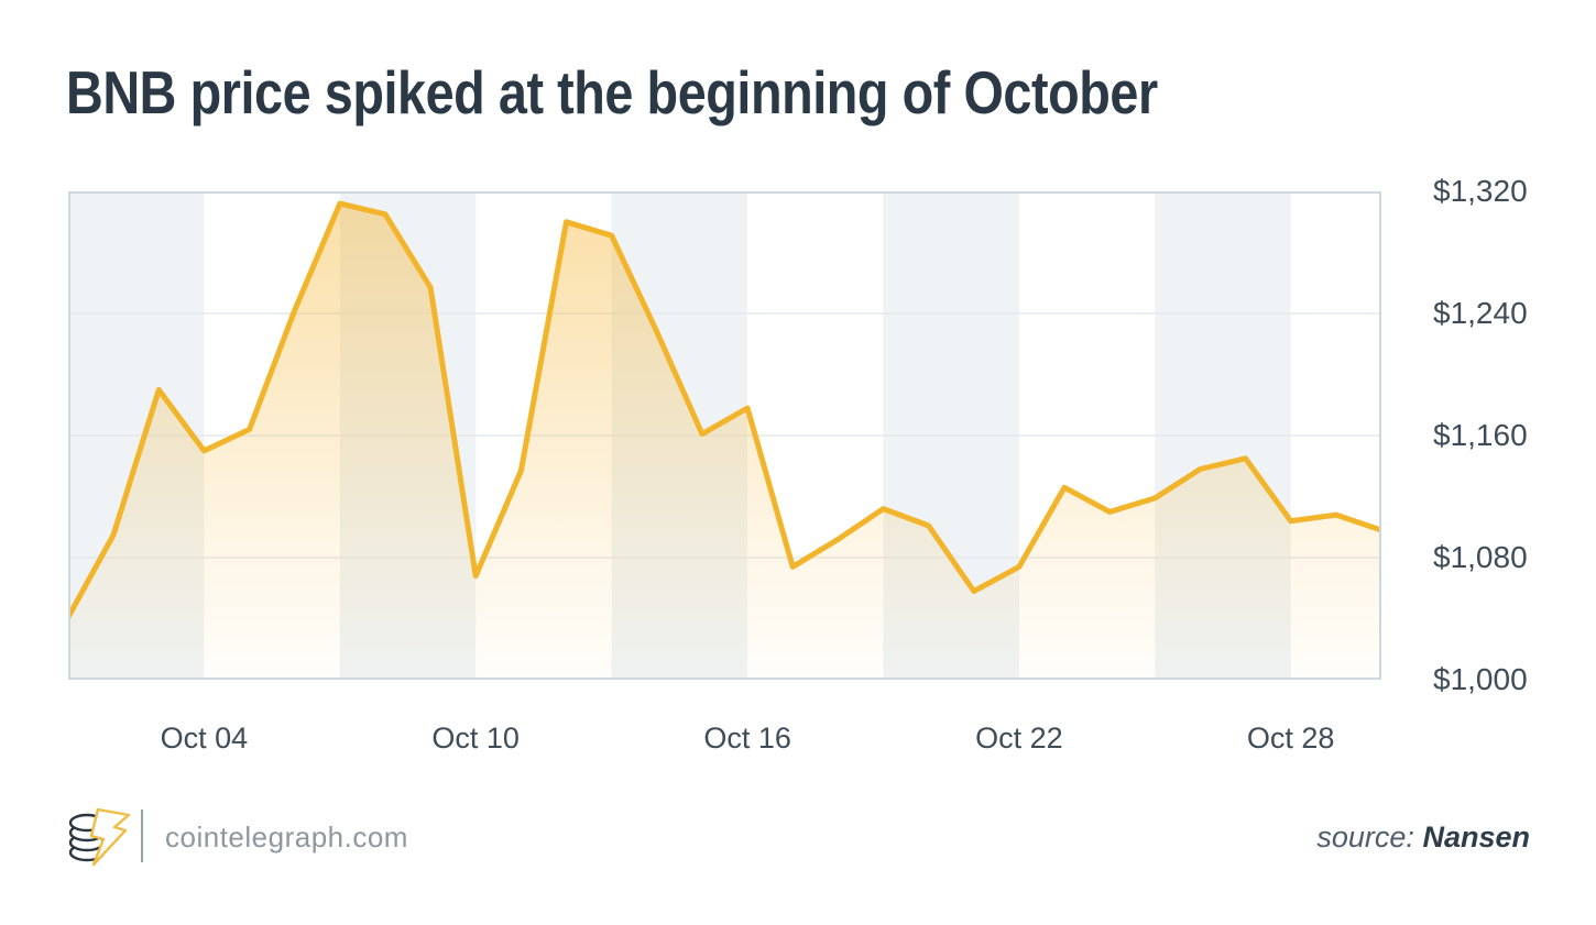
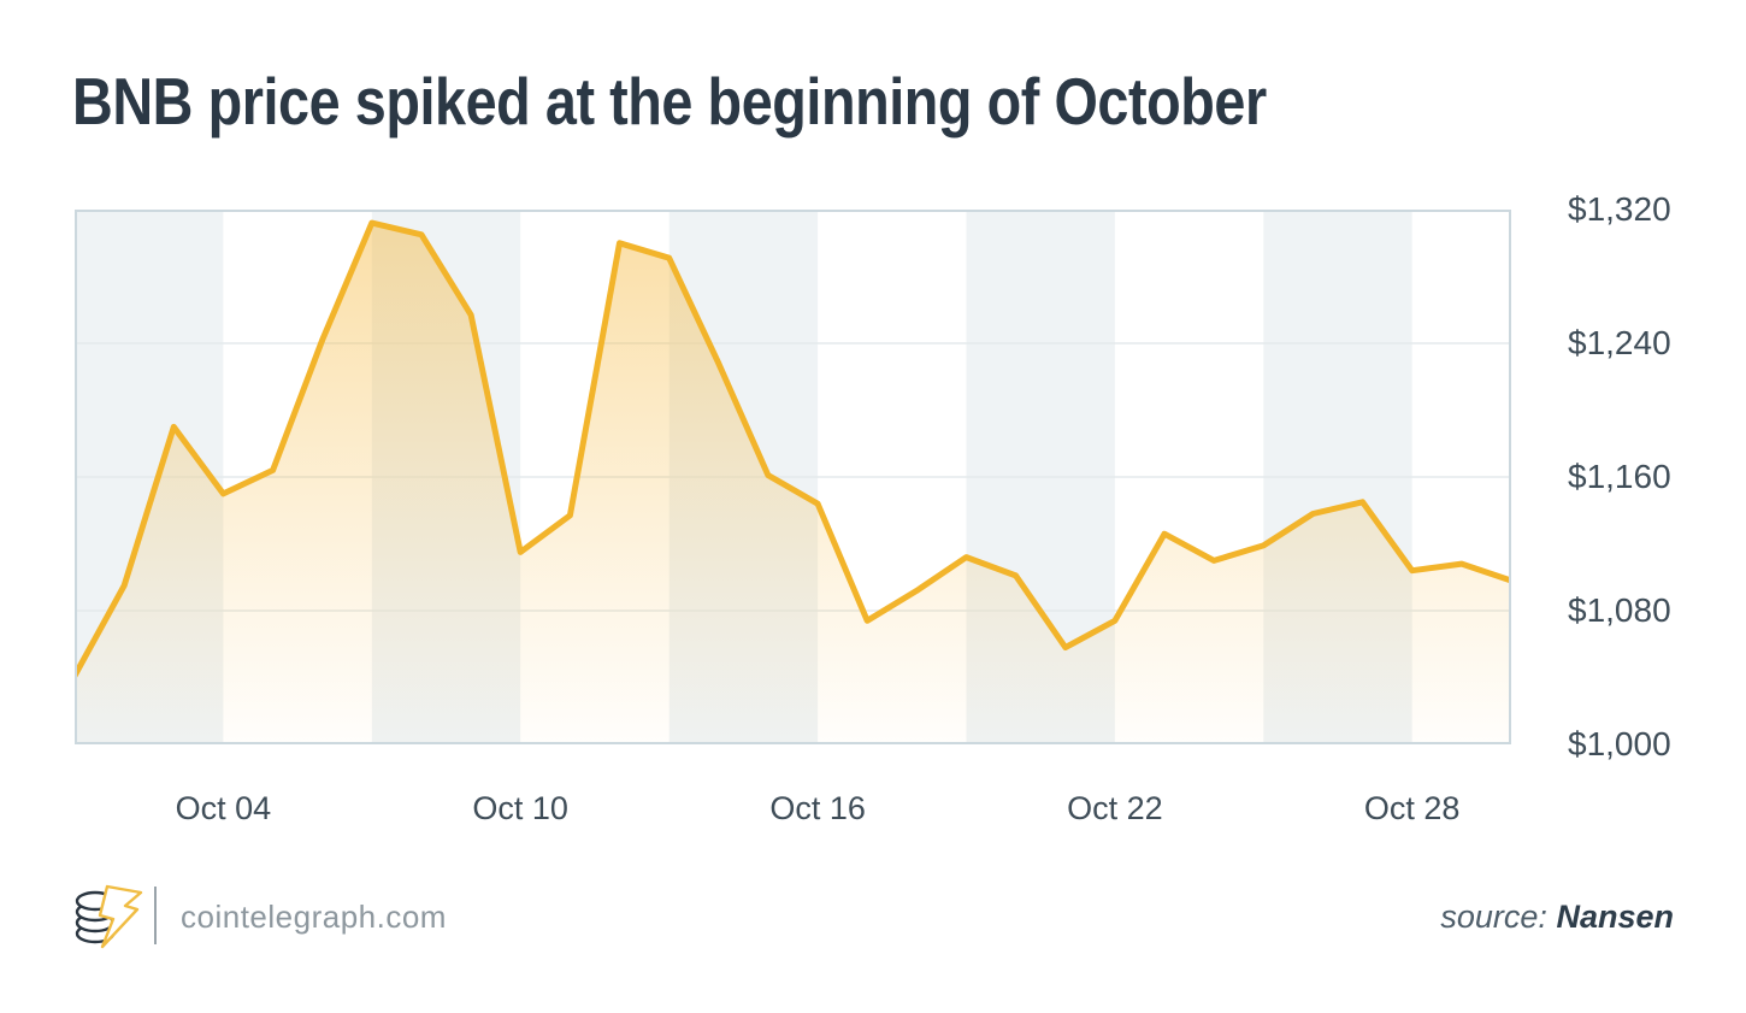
Oct 10: $1068 -> $1115
Oct 16: $1178 -> $1144
